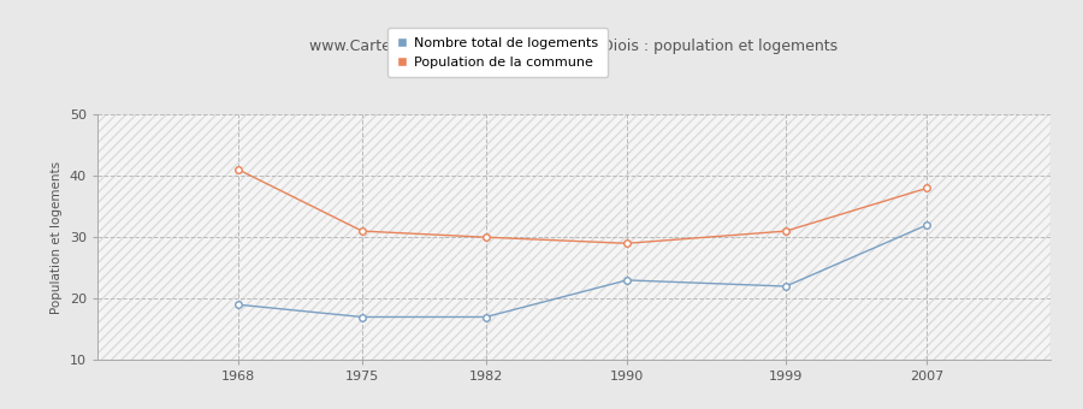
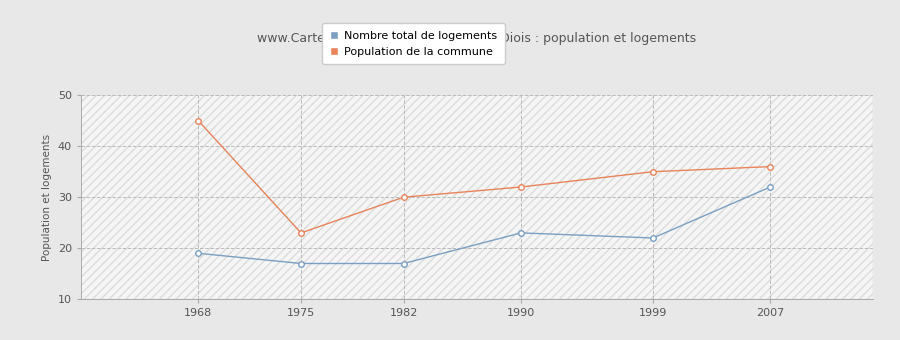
Population de la commune/1968: 41 -> 45
Population de la commune/1975: 31 -> 23
Population de la commune/1990: 29 -> 32
Population de la commune/1999: 31 -> 35
Population de la commune/2007: 38 -> 36
